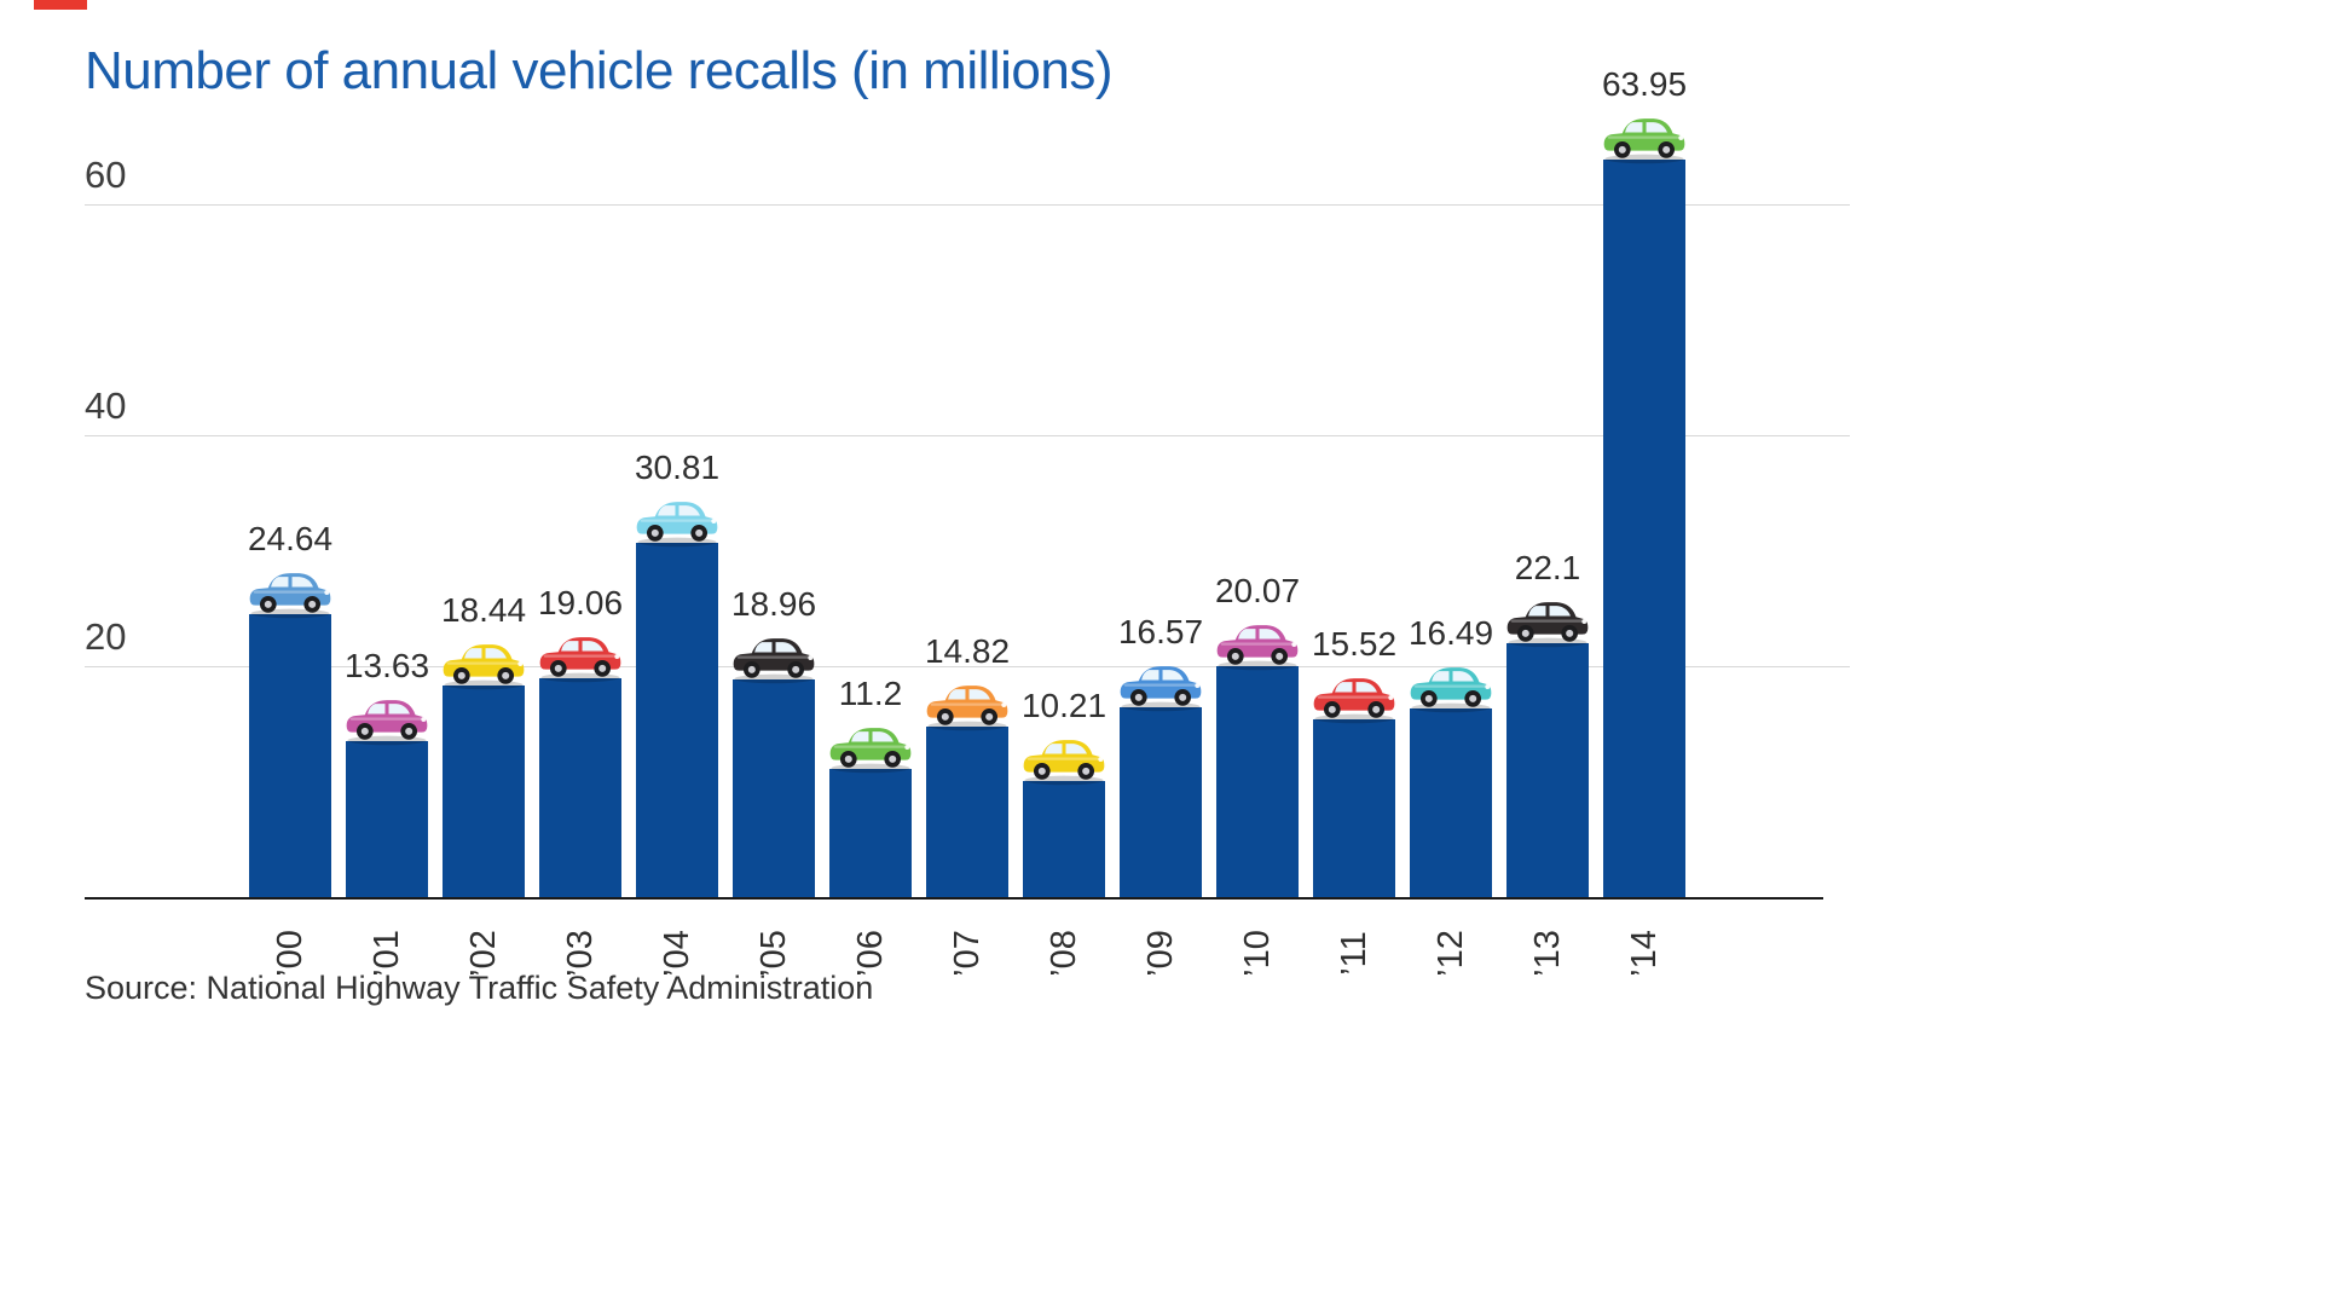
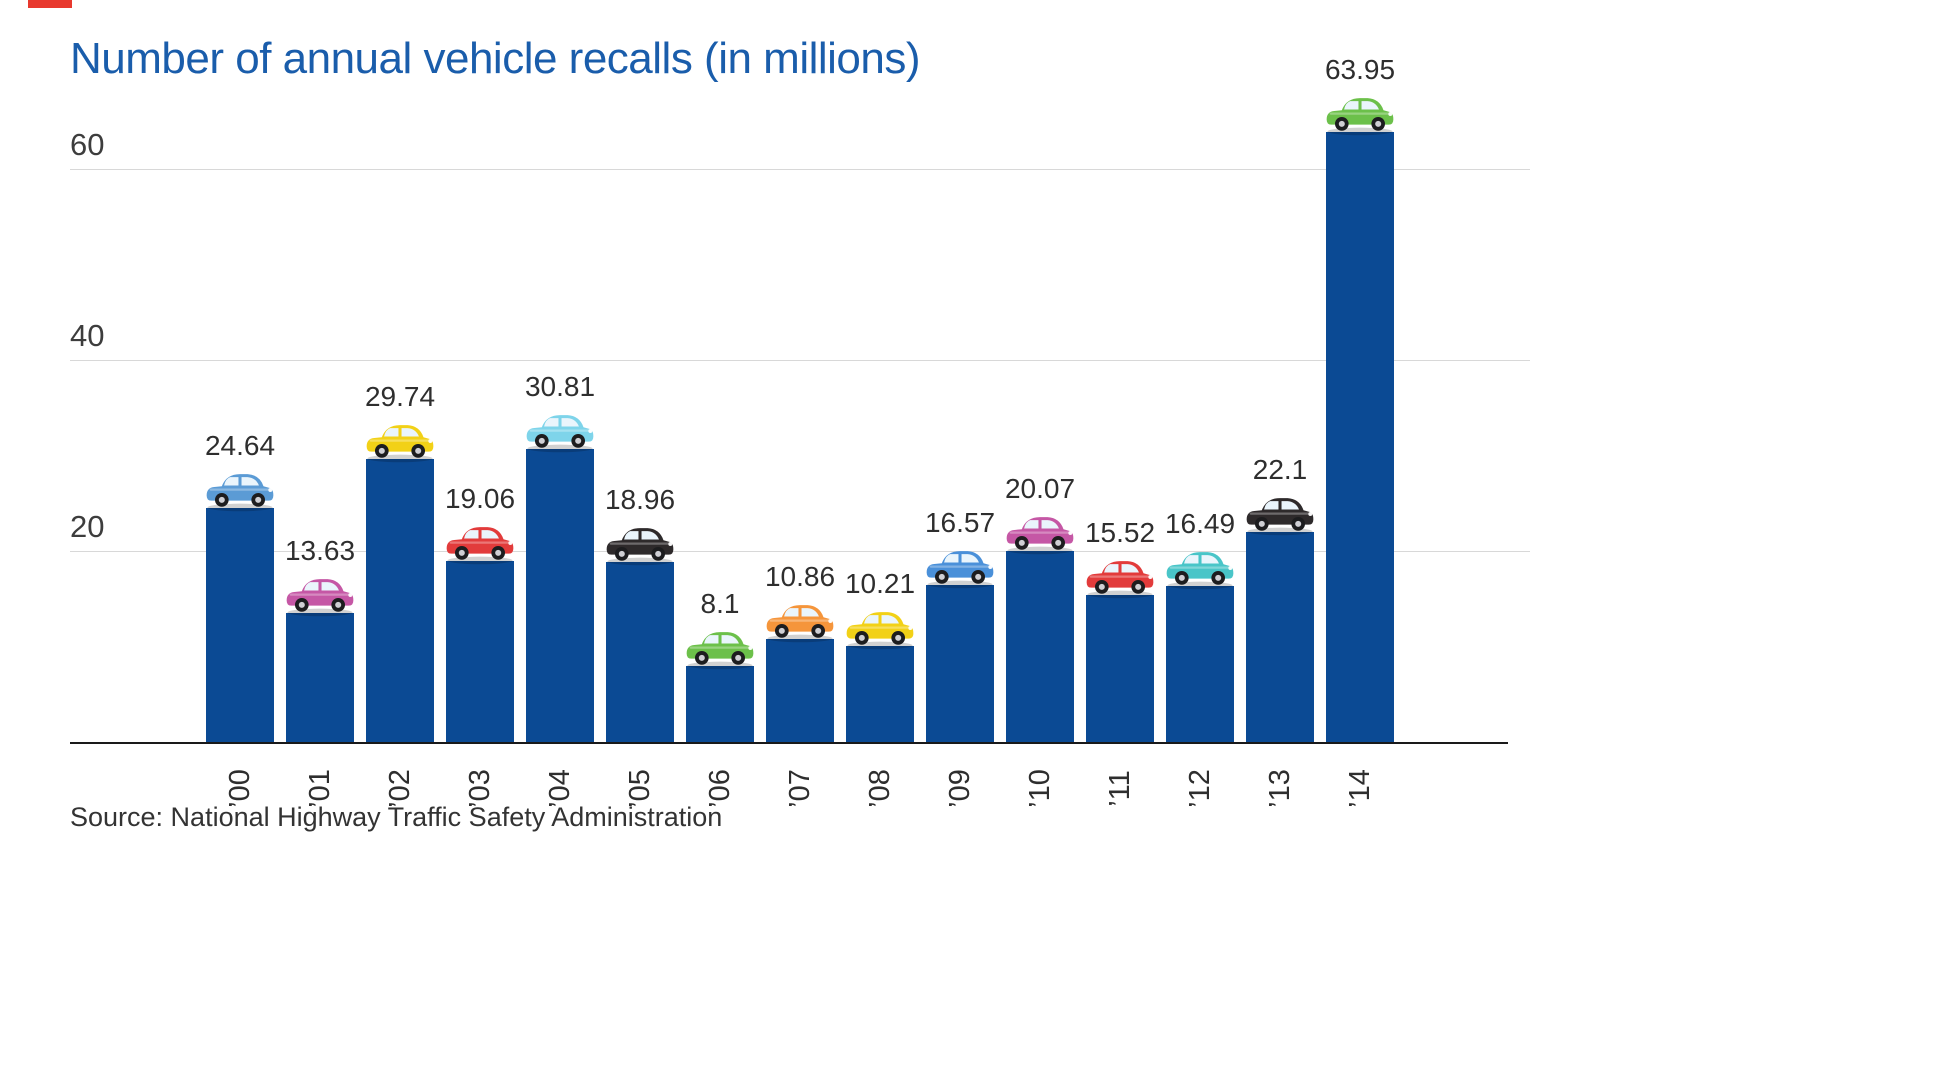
’02: 18.44 -> 29.74
’06: 11.2 -> 8.1
’07: 14.82 -> 10.86
